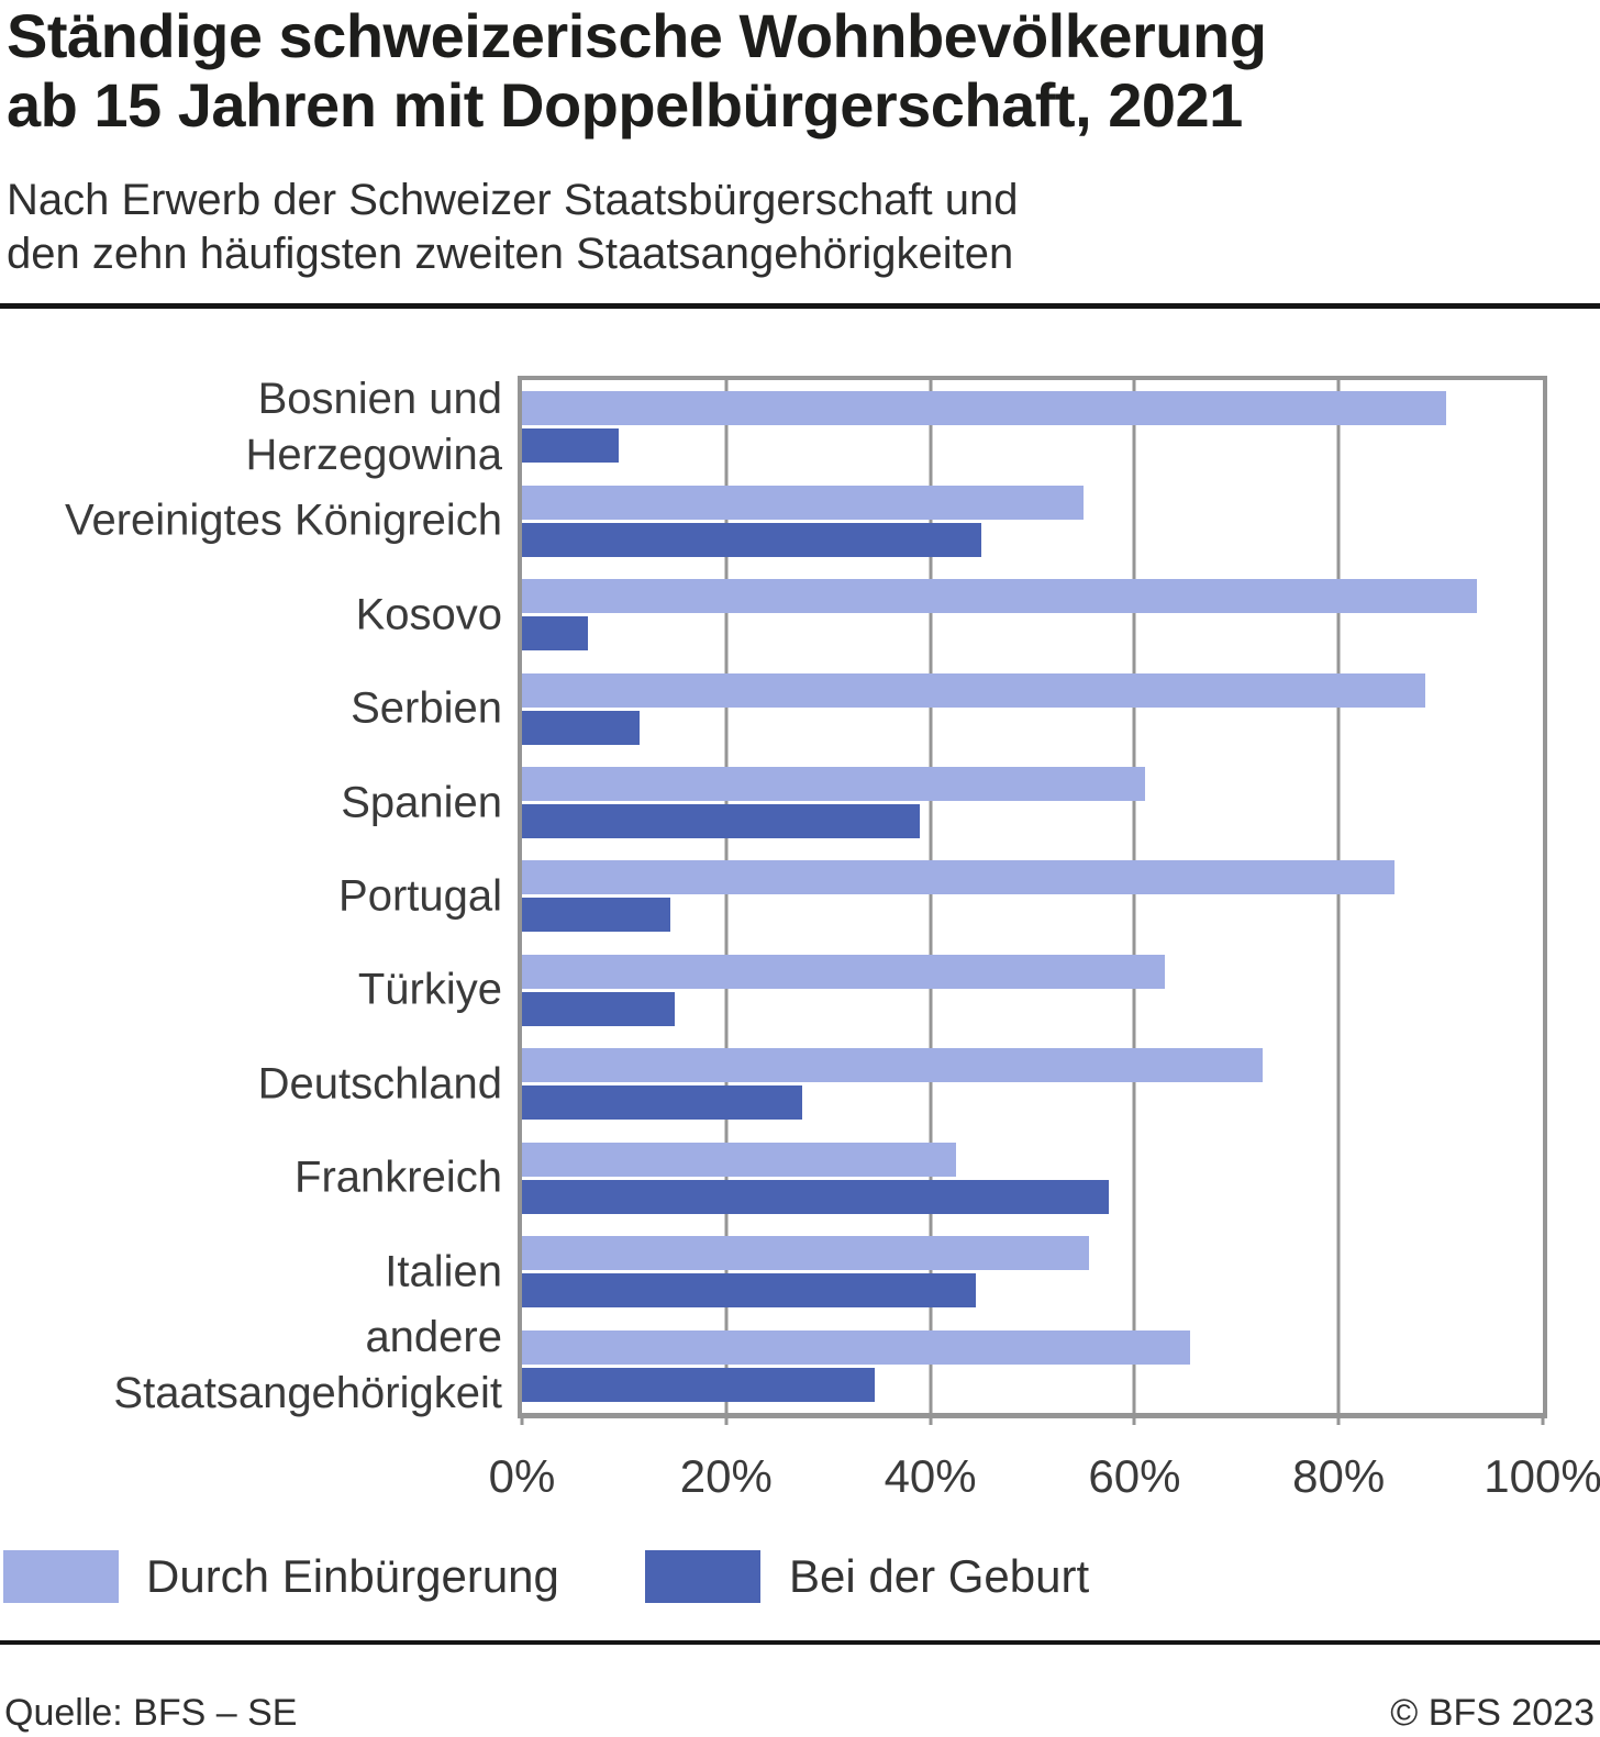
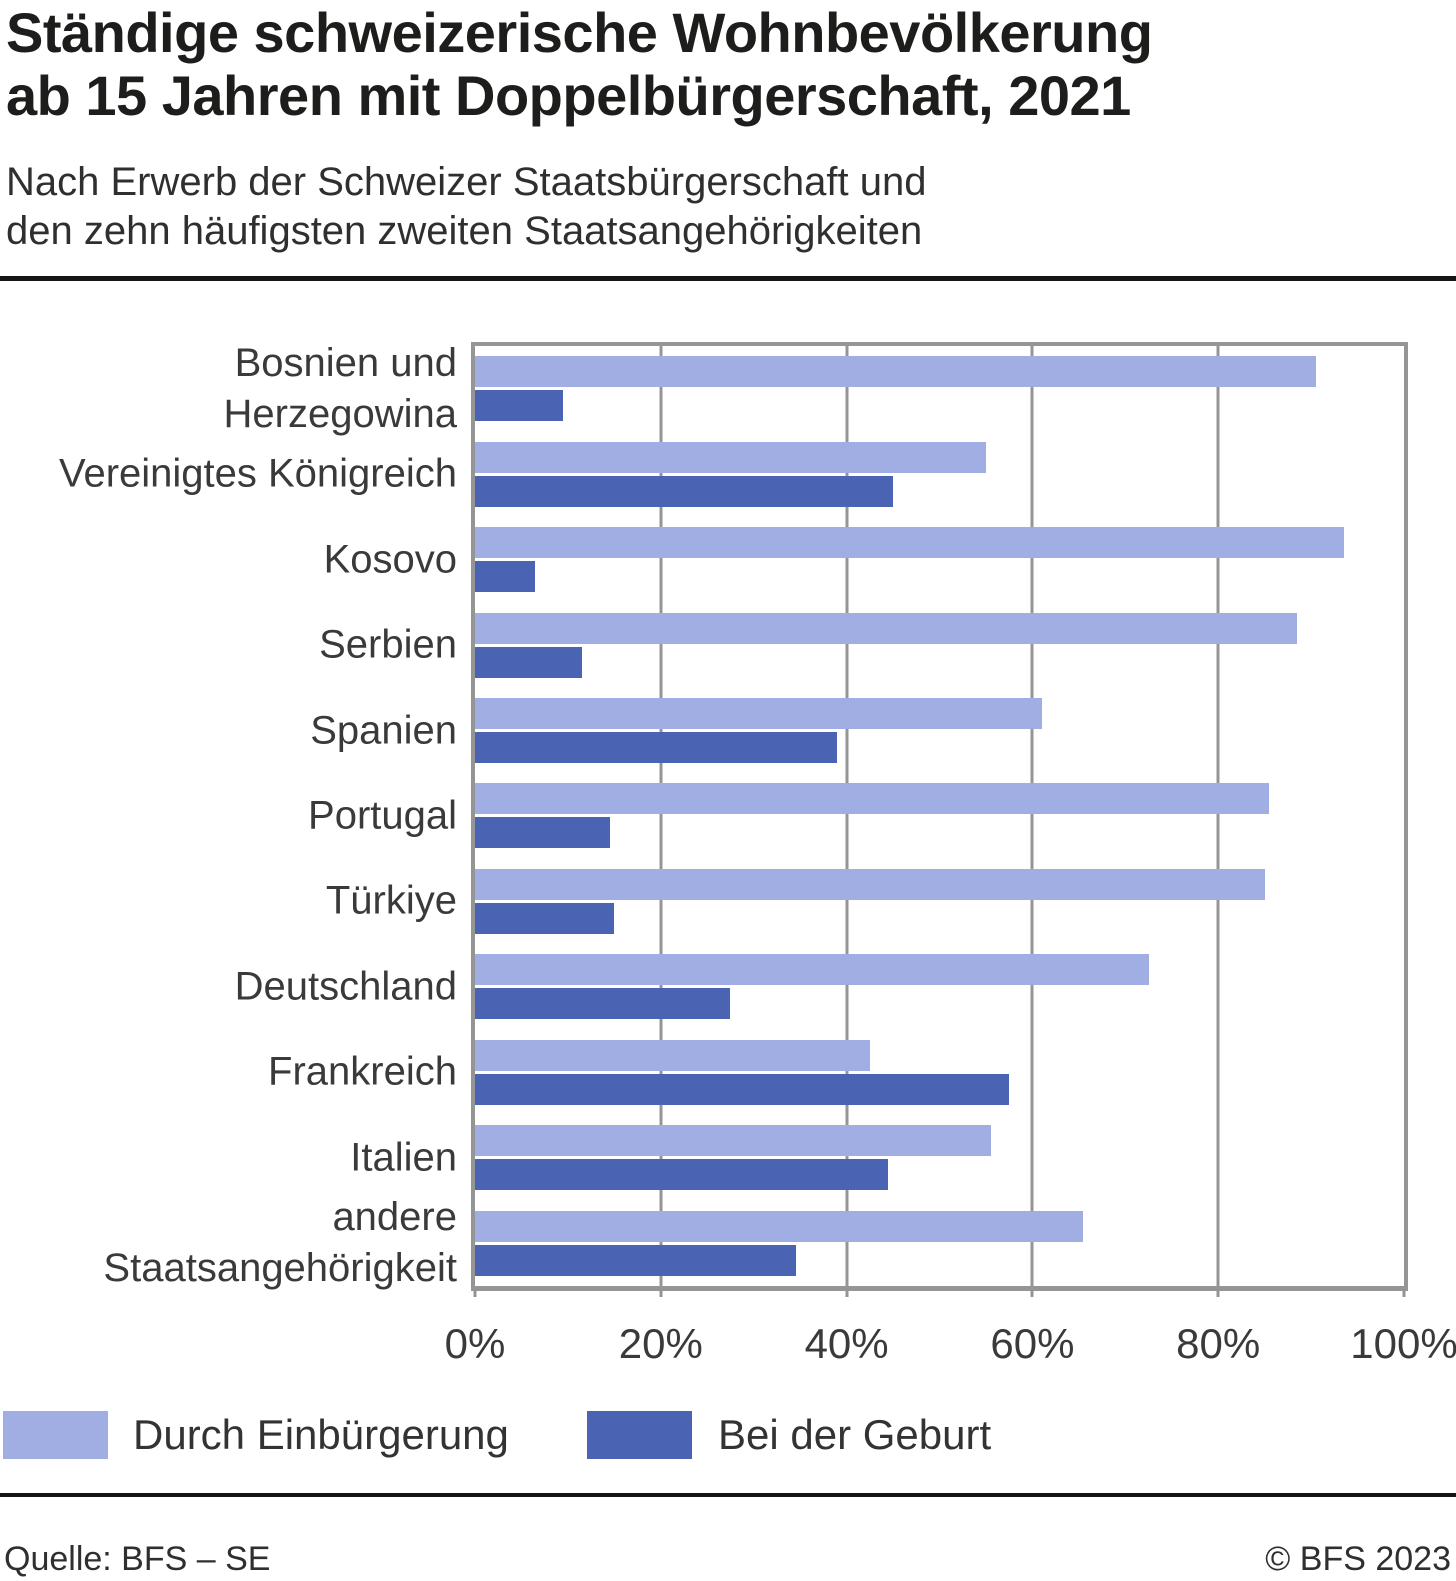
Durch Einbürgerung/Türkiye: 63% -> 85%
